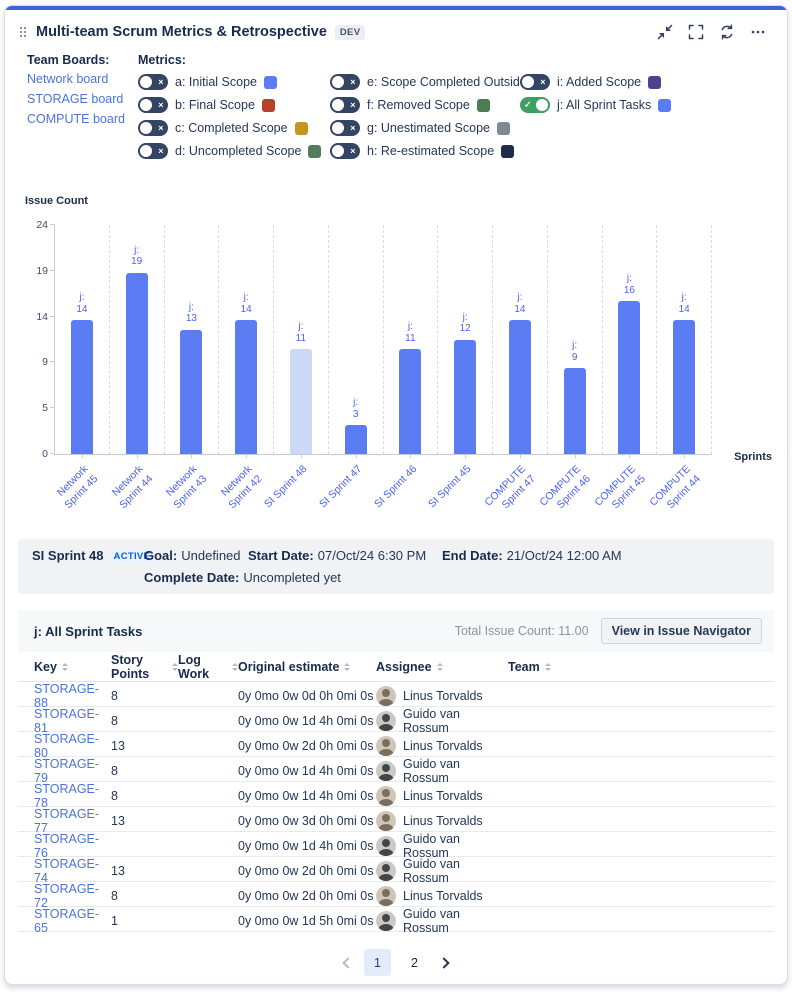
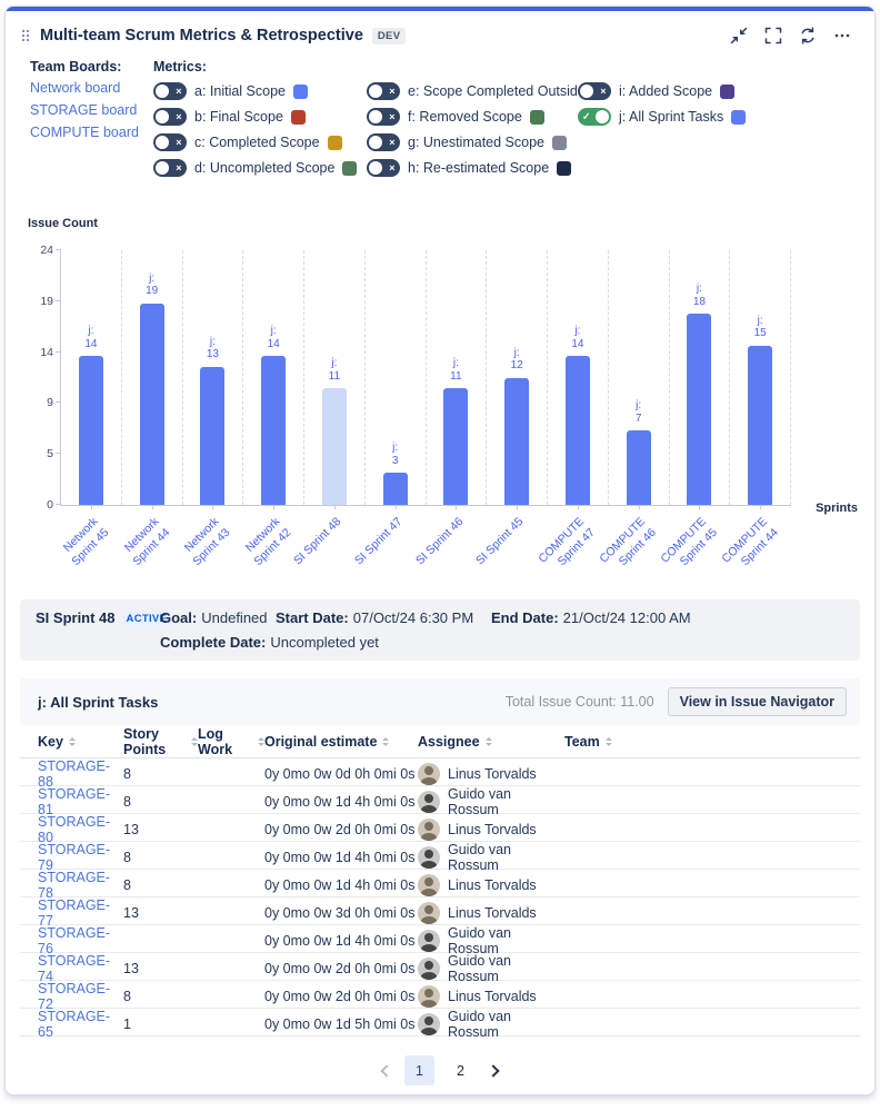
COMPUTE Sprint 46: 9 -> 7
COMPUTE Sprint 45: 16 -> 18
COMPUTE Sprint 44: 14 -> 15
